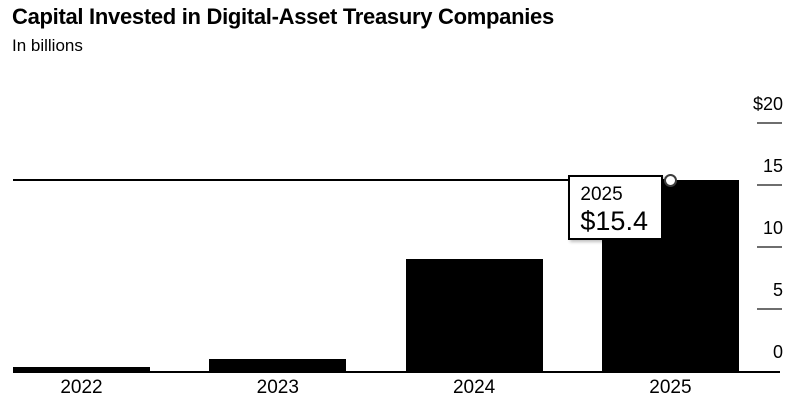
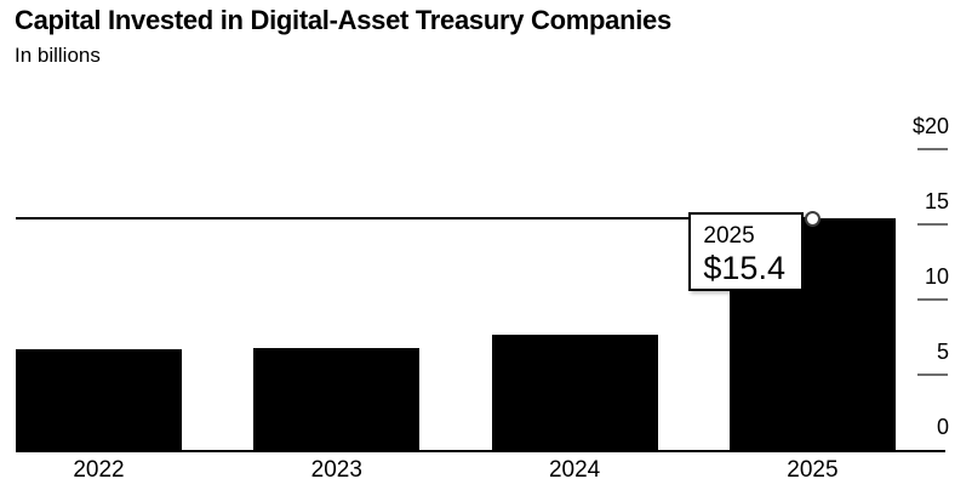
2022: $0.3 -> $6.7
2023: $1.0 -> $6.8
2024: $9.0 -> $7.7
